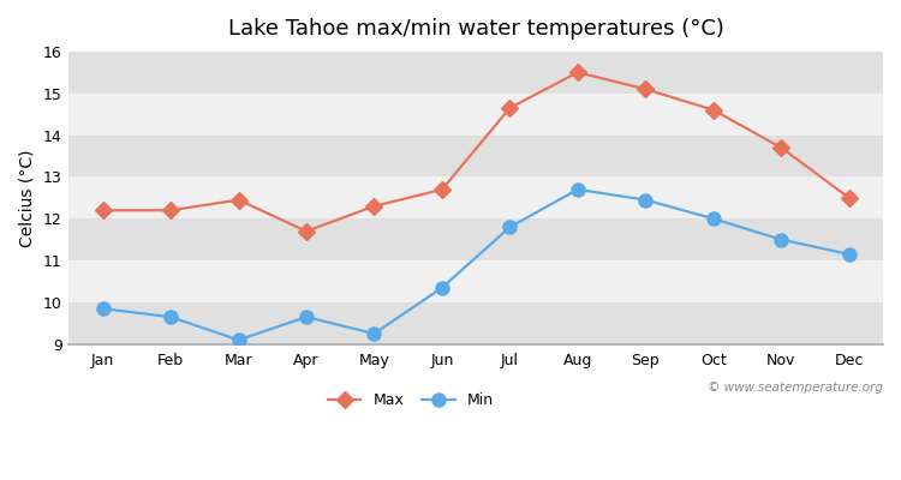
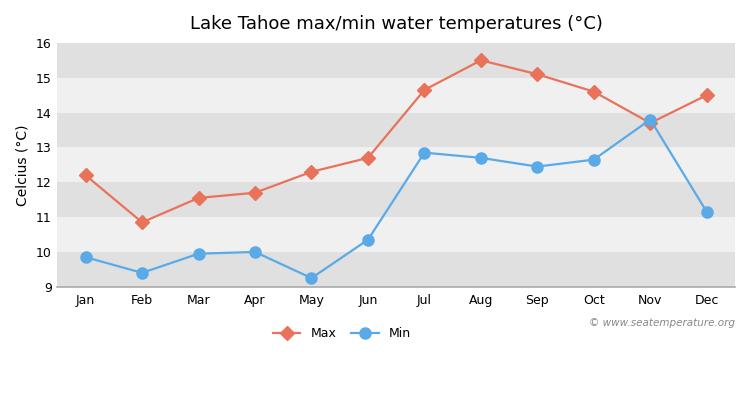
Max/Feb: 12.20 -> 10.85
Min/Feb: 9.65 -> 9.40
Max/Mar: 12.45 -> 11.55
Min/Mar: 9.10 -> 9.95
Min/Apr: 9.65 -> 10.00
Min/Jul: 11.80 -> 12.85
Min/Oct: 12.00 -> 12.65
Min/Nov: 11.50 -> 13.80
Max/Dec: 12.50 -> 14.50
